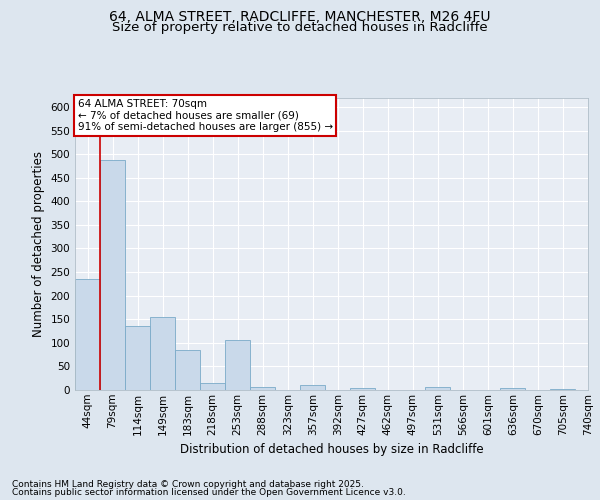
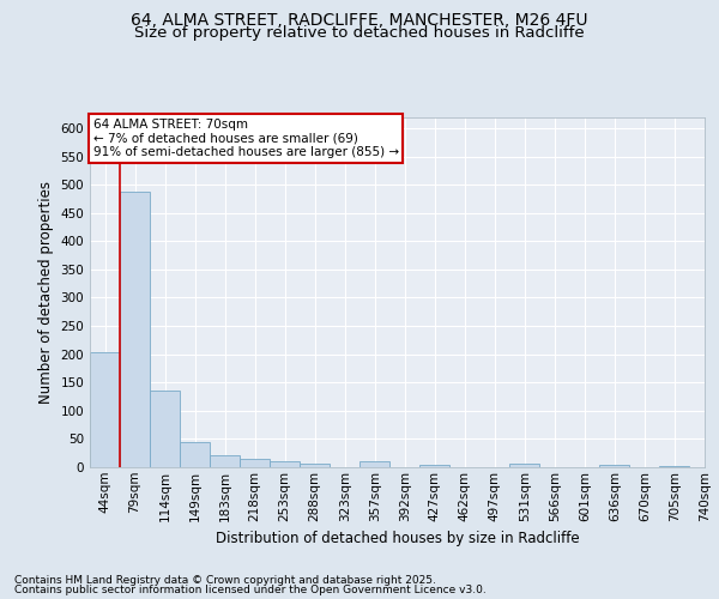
44sqm: 235 -> 203
149sqm: 155 -> 45
183sqm: 85 -> 22
253sqm: 105 -> 11
